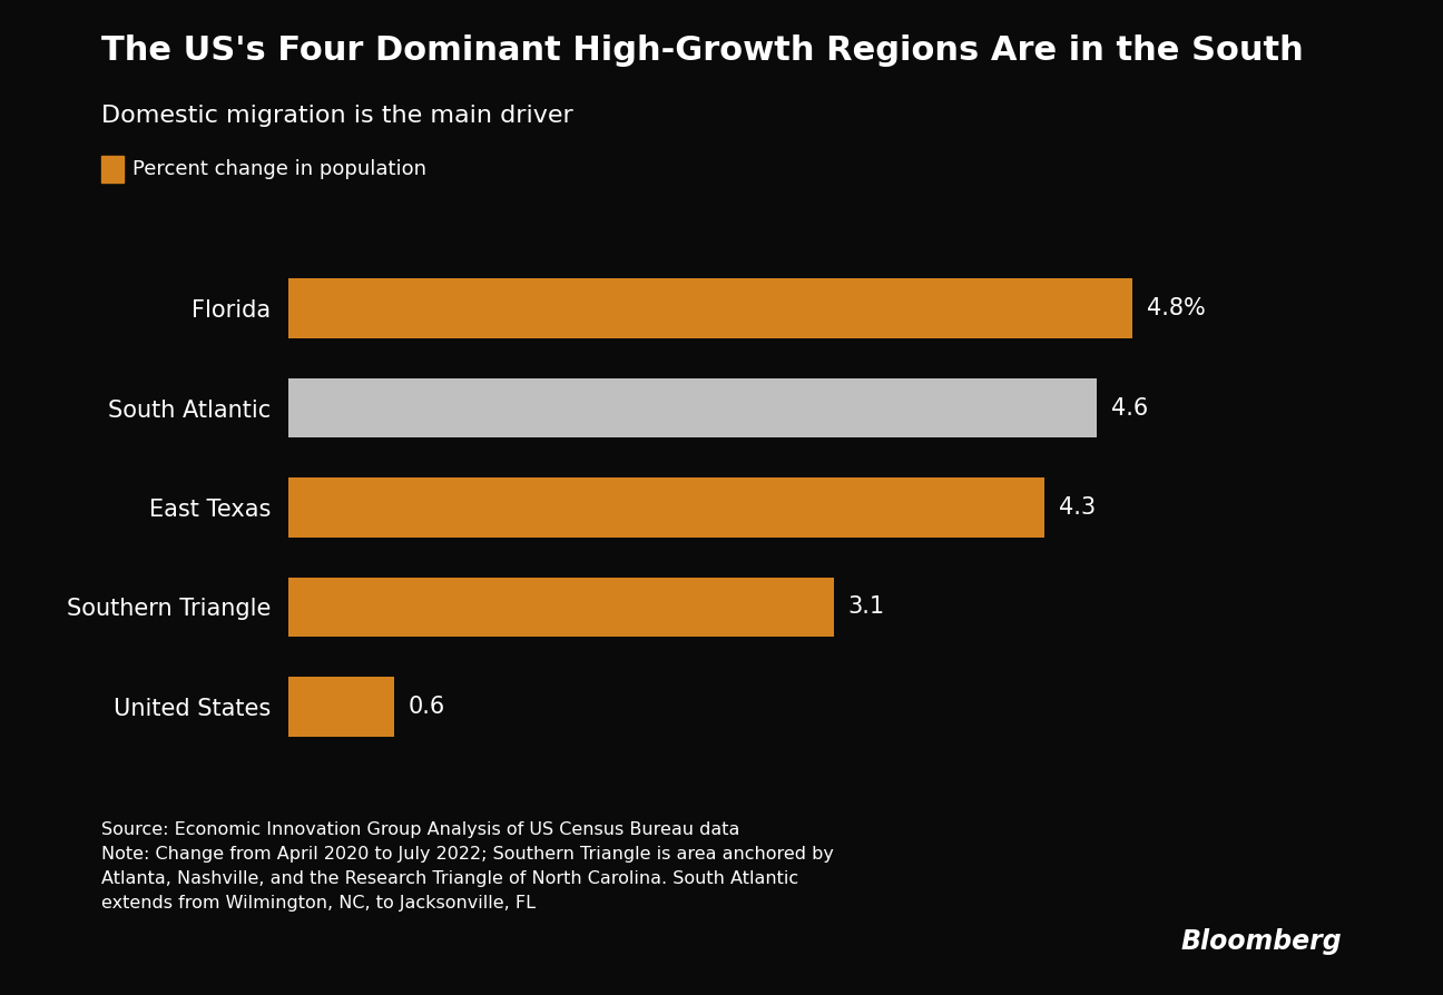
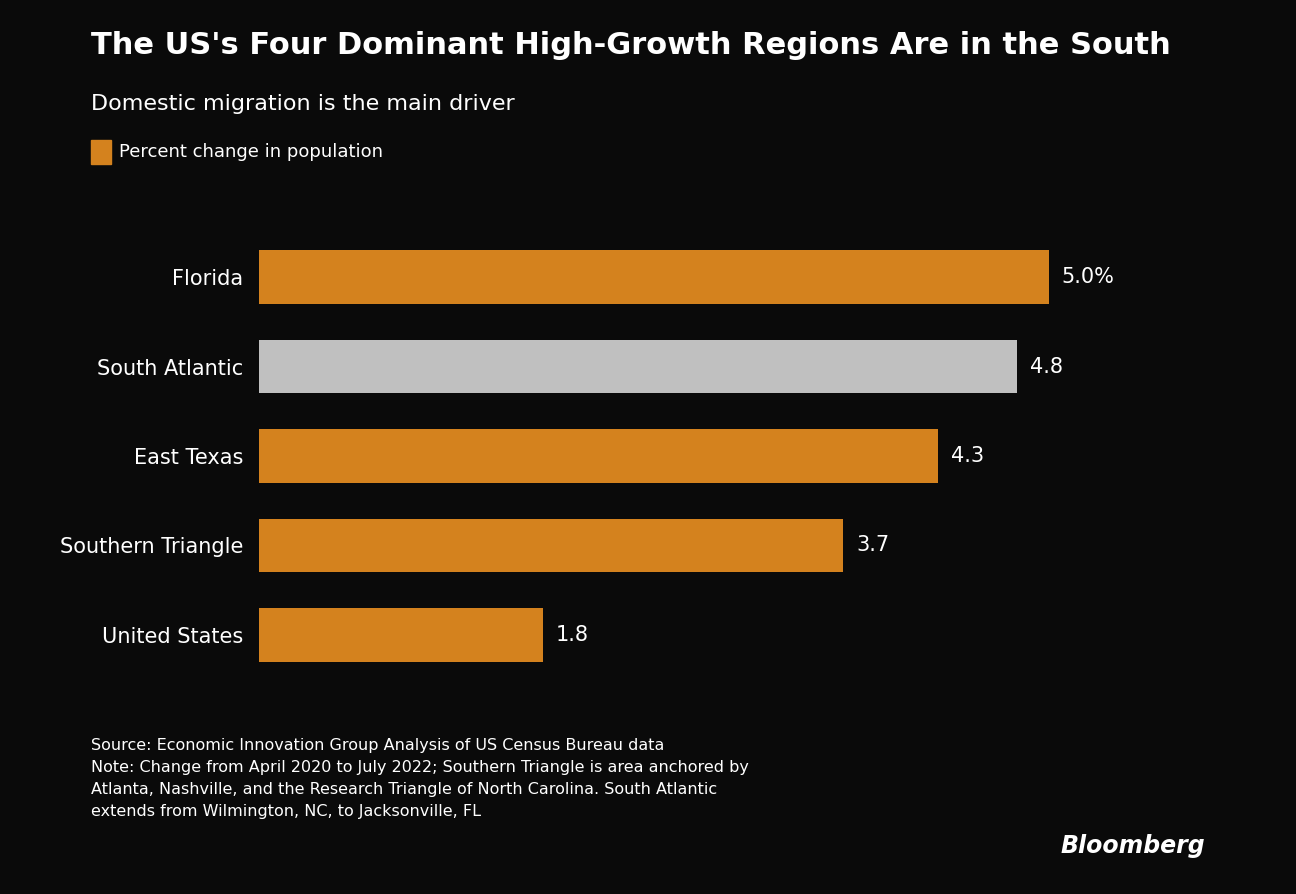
Florida: 4.8% -> 5.0%
South Atlantic: 4.6 -> 4.8
Southern Triangle: 3.1 -> 3.7
United States: 0.6 -> 1.8
